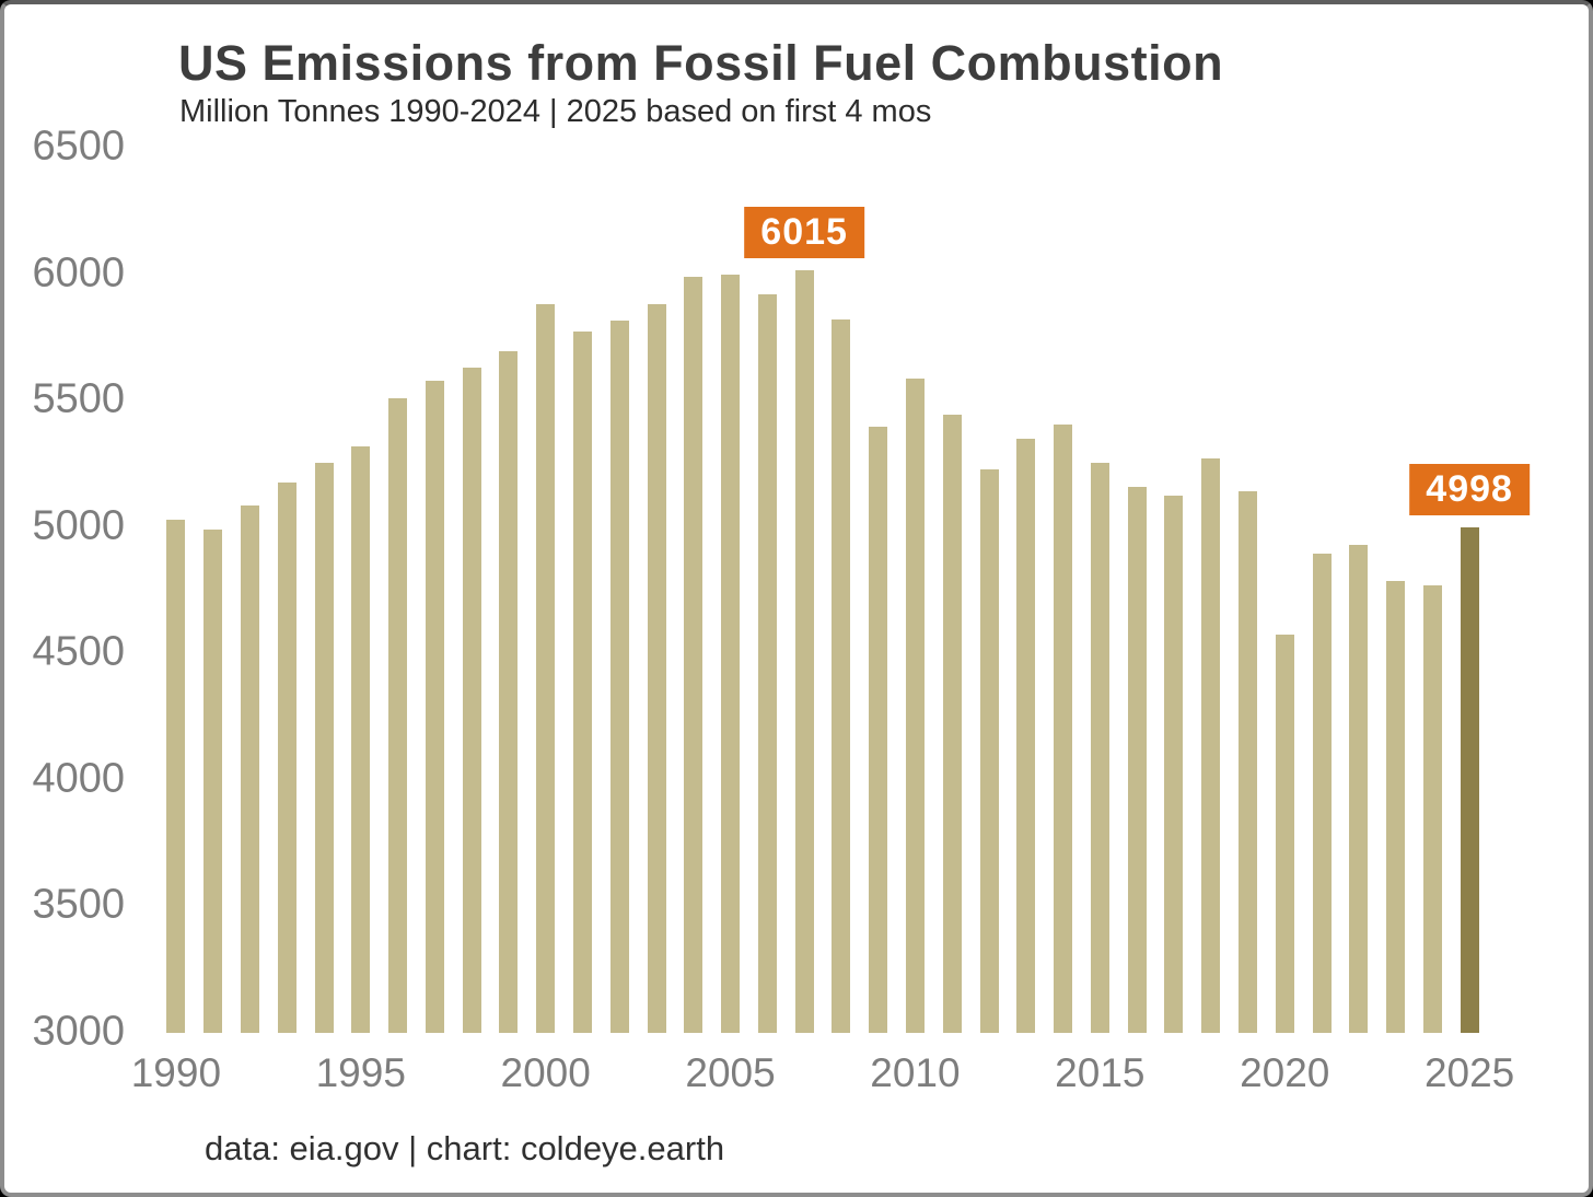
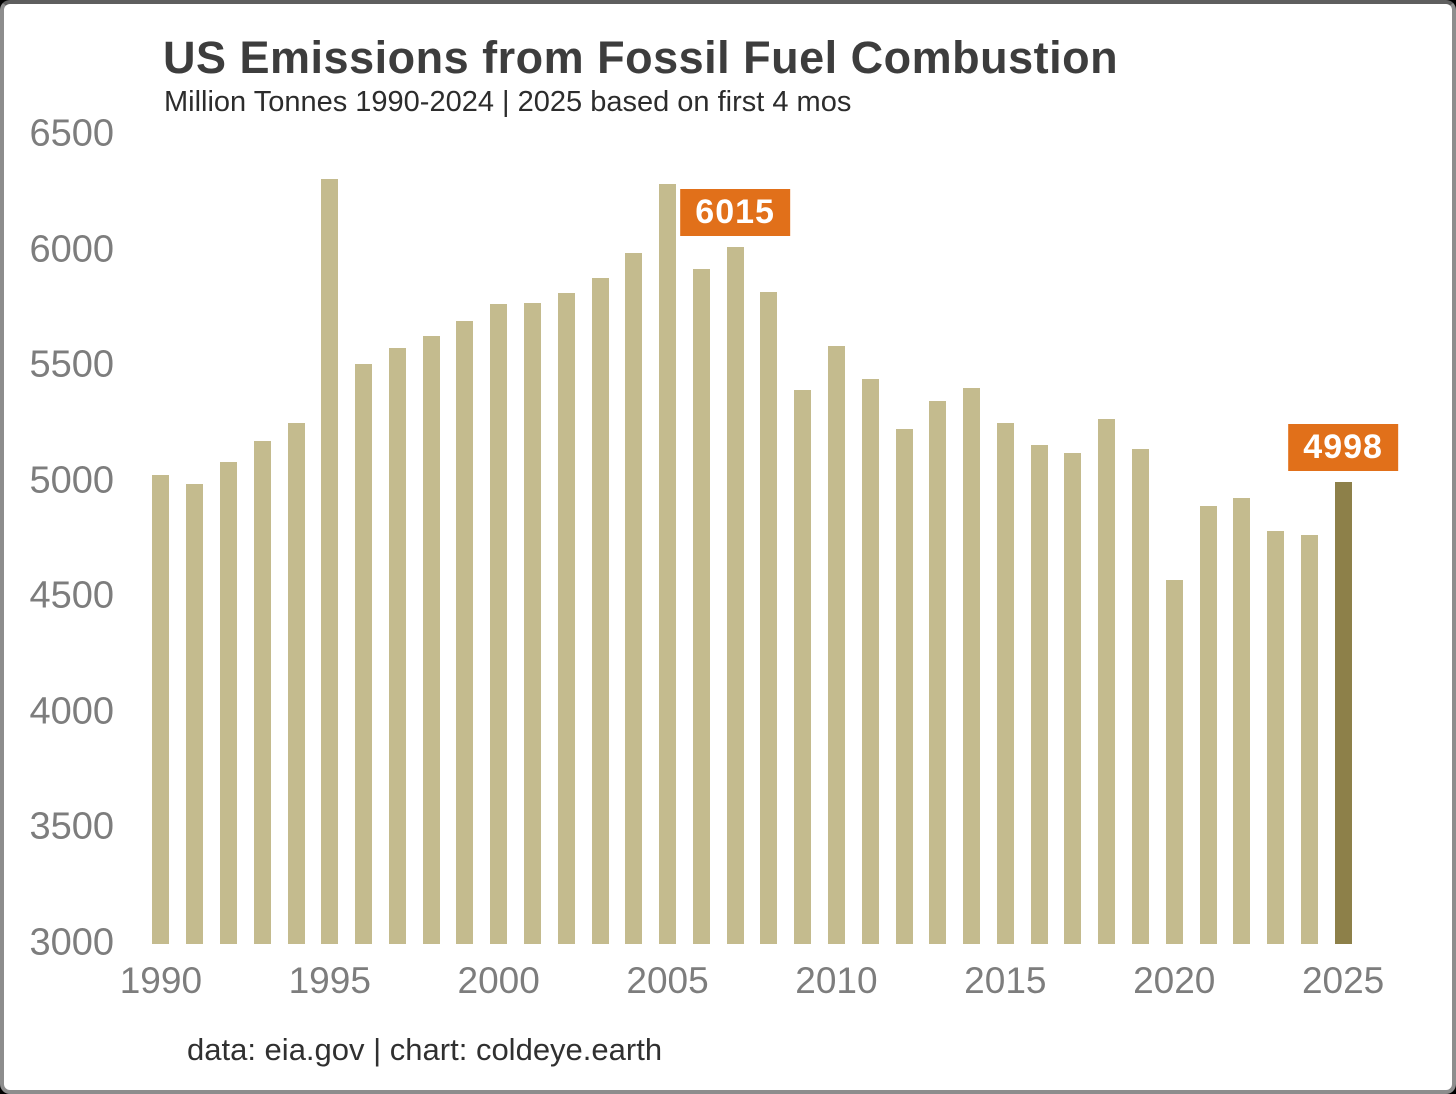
1995: 5320 -> 6310
2000: 5880 -> 5770
2005: 6000 -> 6290
